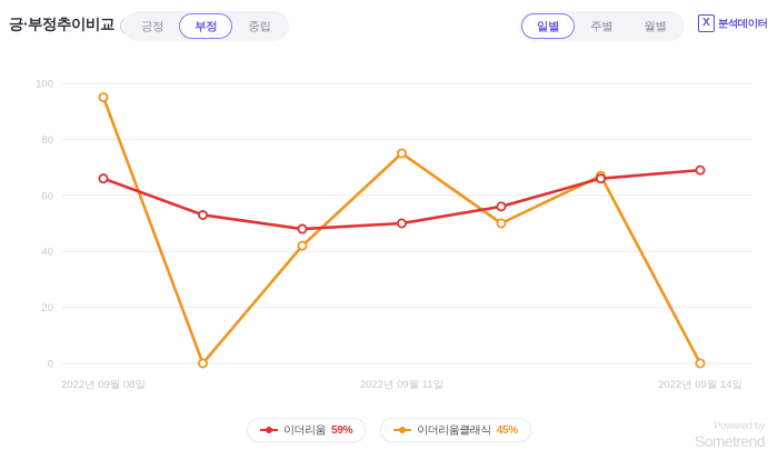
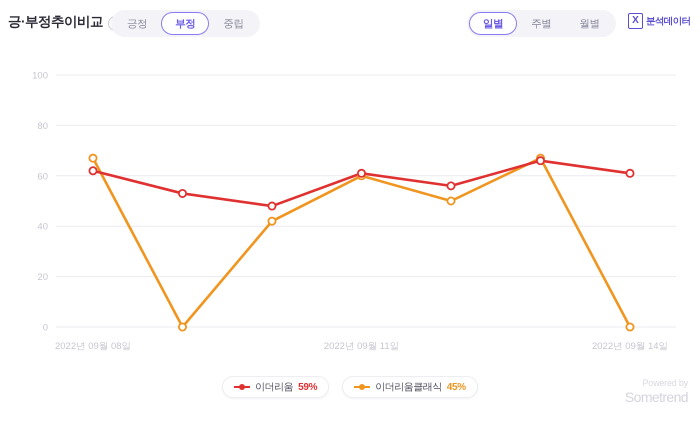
이더리움/2022년 09월 08일: 66 -> 62
이더리움클래식/2022년 09월 08일: 95 -> 67
이더리움/2022년 09월 11일: 50 -> 61
이더리움클래식/2022년 09월 11일: 75 -> 60
이더리움/2022년 09월 14일: 69 -> 61
